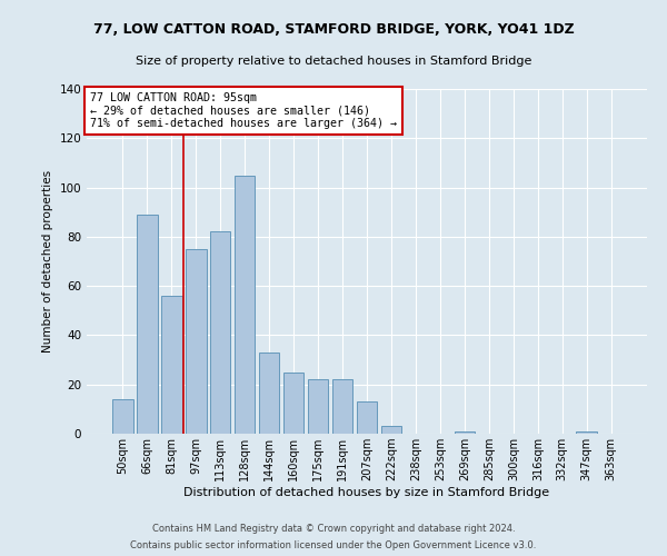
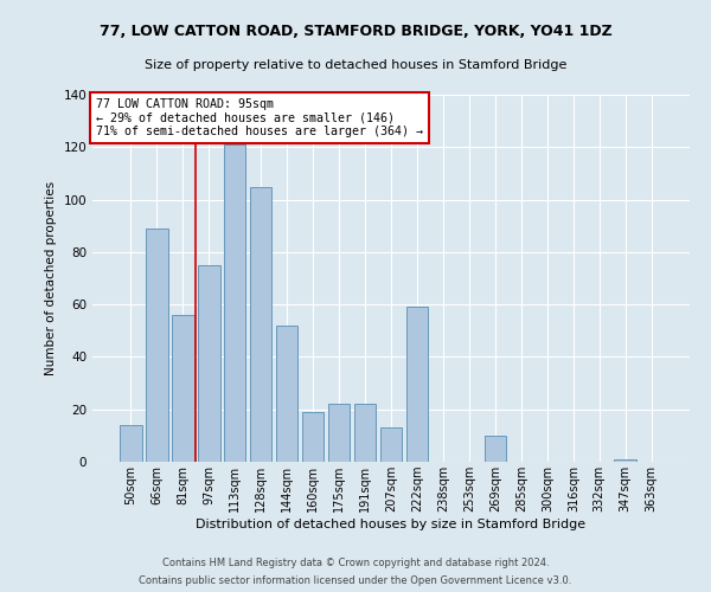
113sqm: 82 -> 121
144sqm: 33 -> 52
160sqm: 25 -> 19
222sqm: 3 -> 59
269sqm: 1 -> 10
